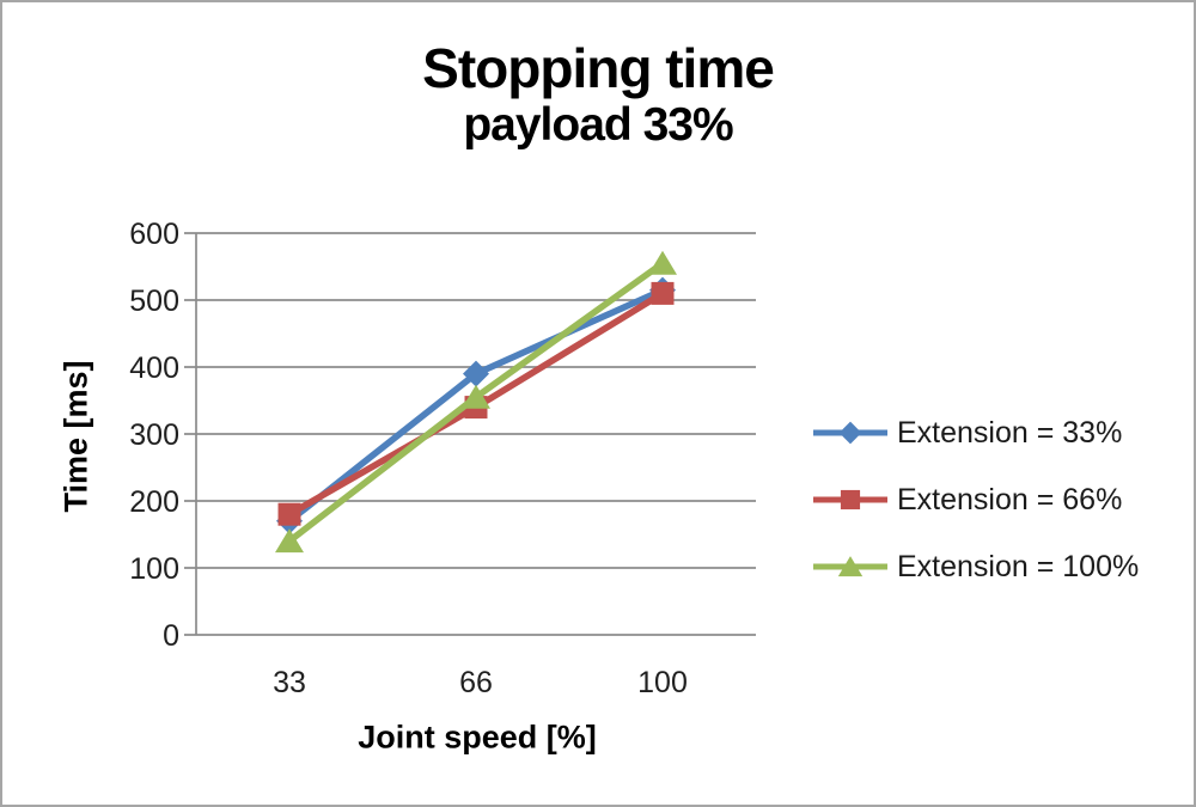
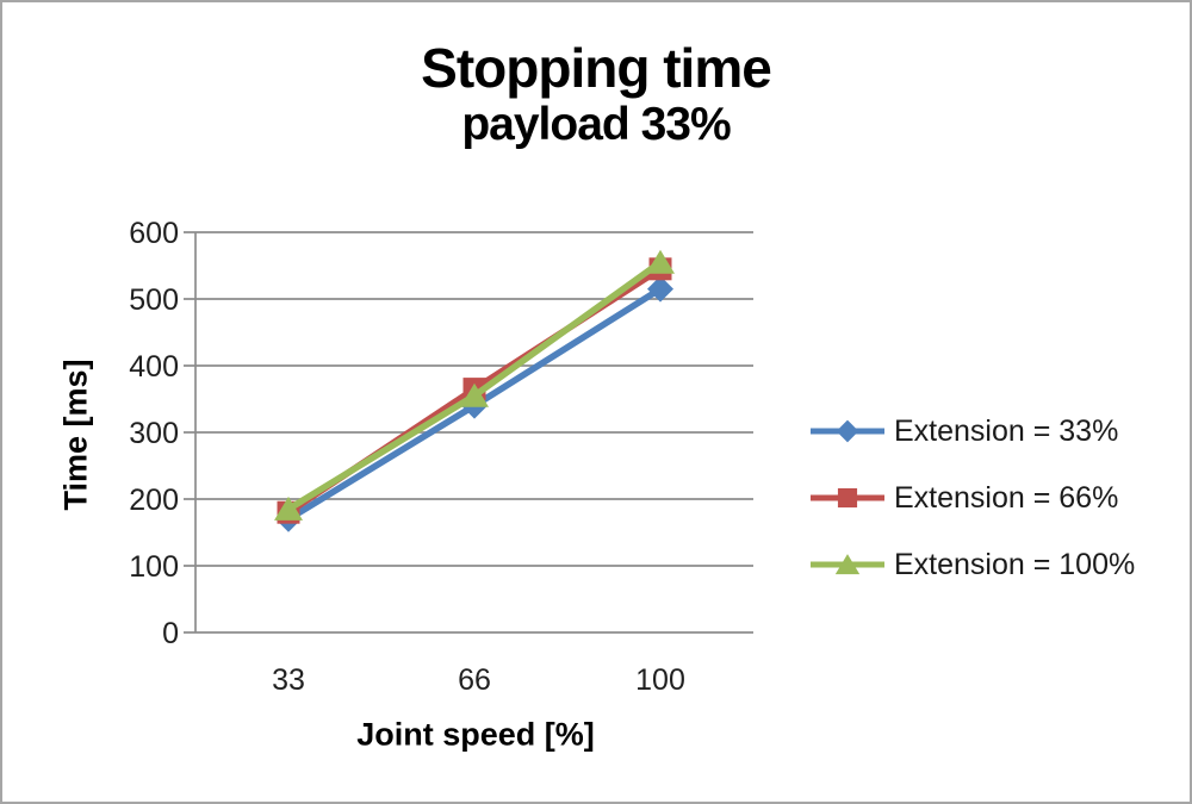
Extension = 100%/33: 140 -> 180
Extension = 33%/66: 390 -> 340
Extension = 66%/66: 340 -> 360
Extension = 66%/100: 510 -> 540
